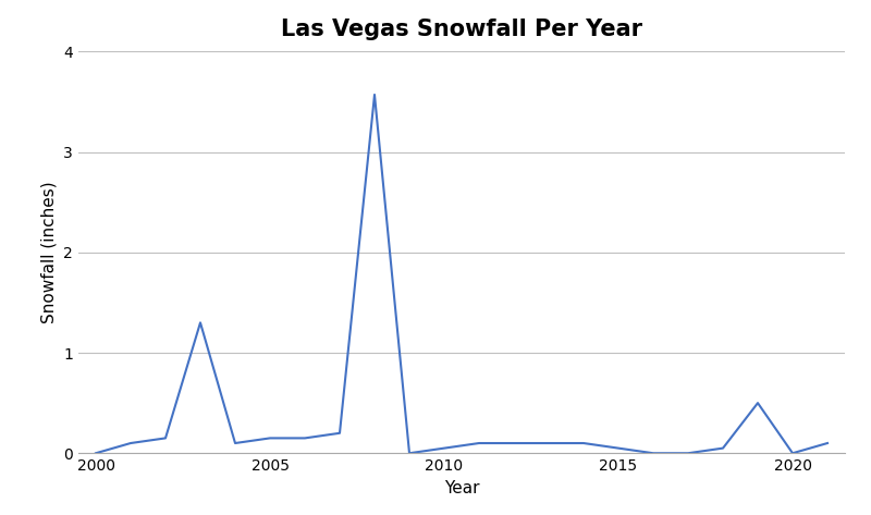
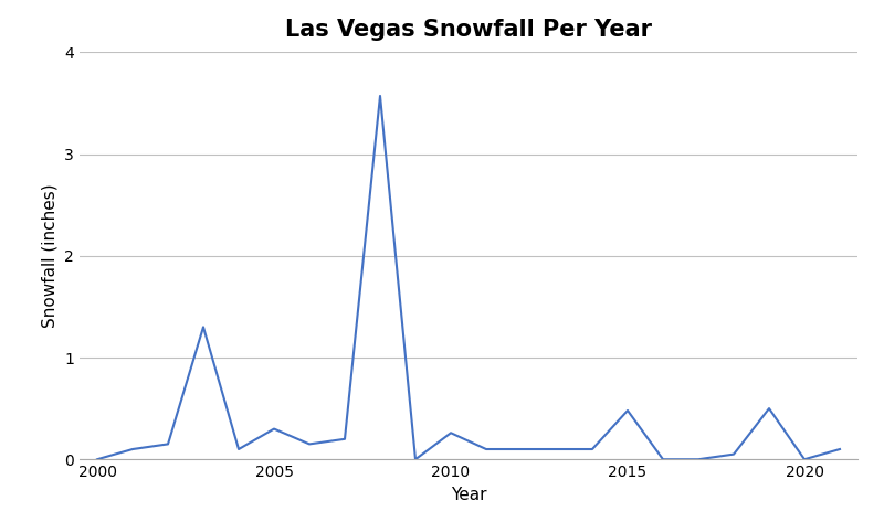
2005: 0.15 -> 0.30
2010: 0.05 -> 0.26
2015: 0.05 -> 0.48
